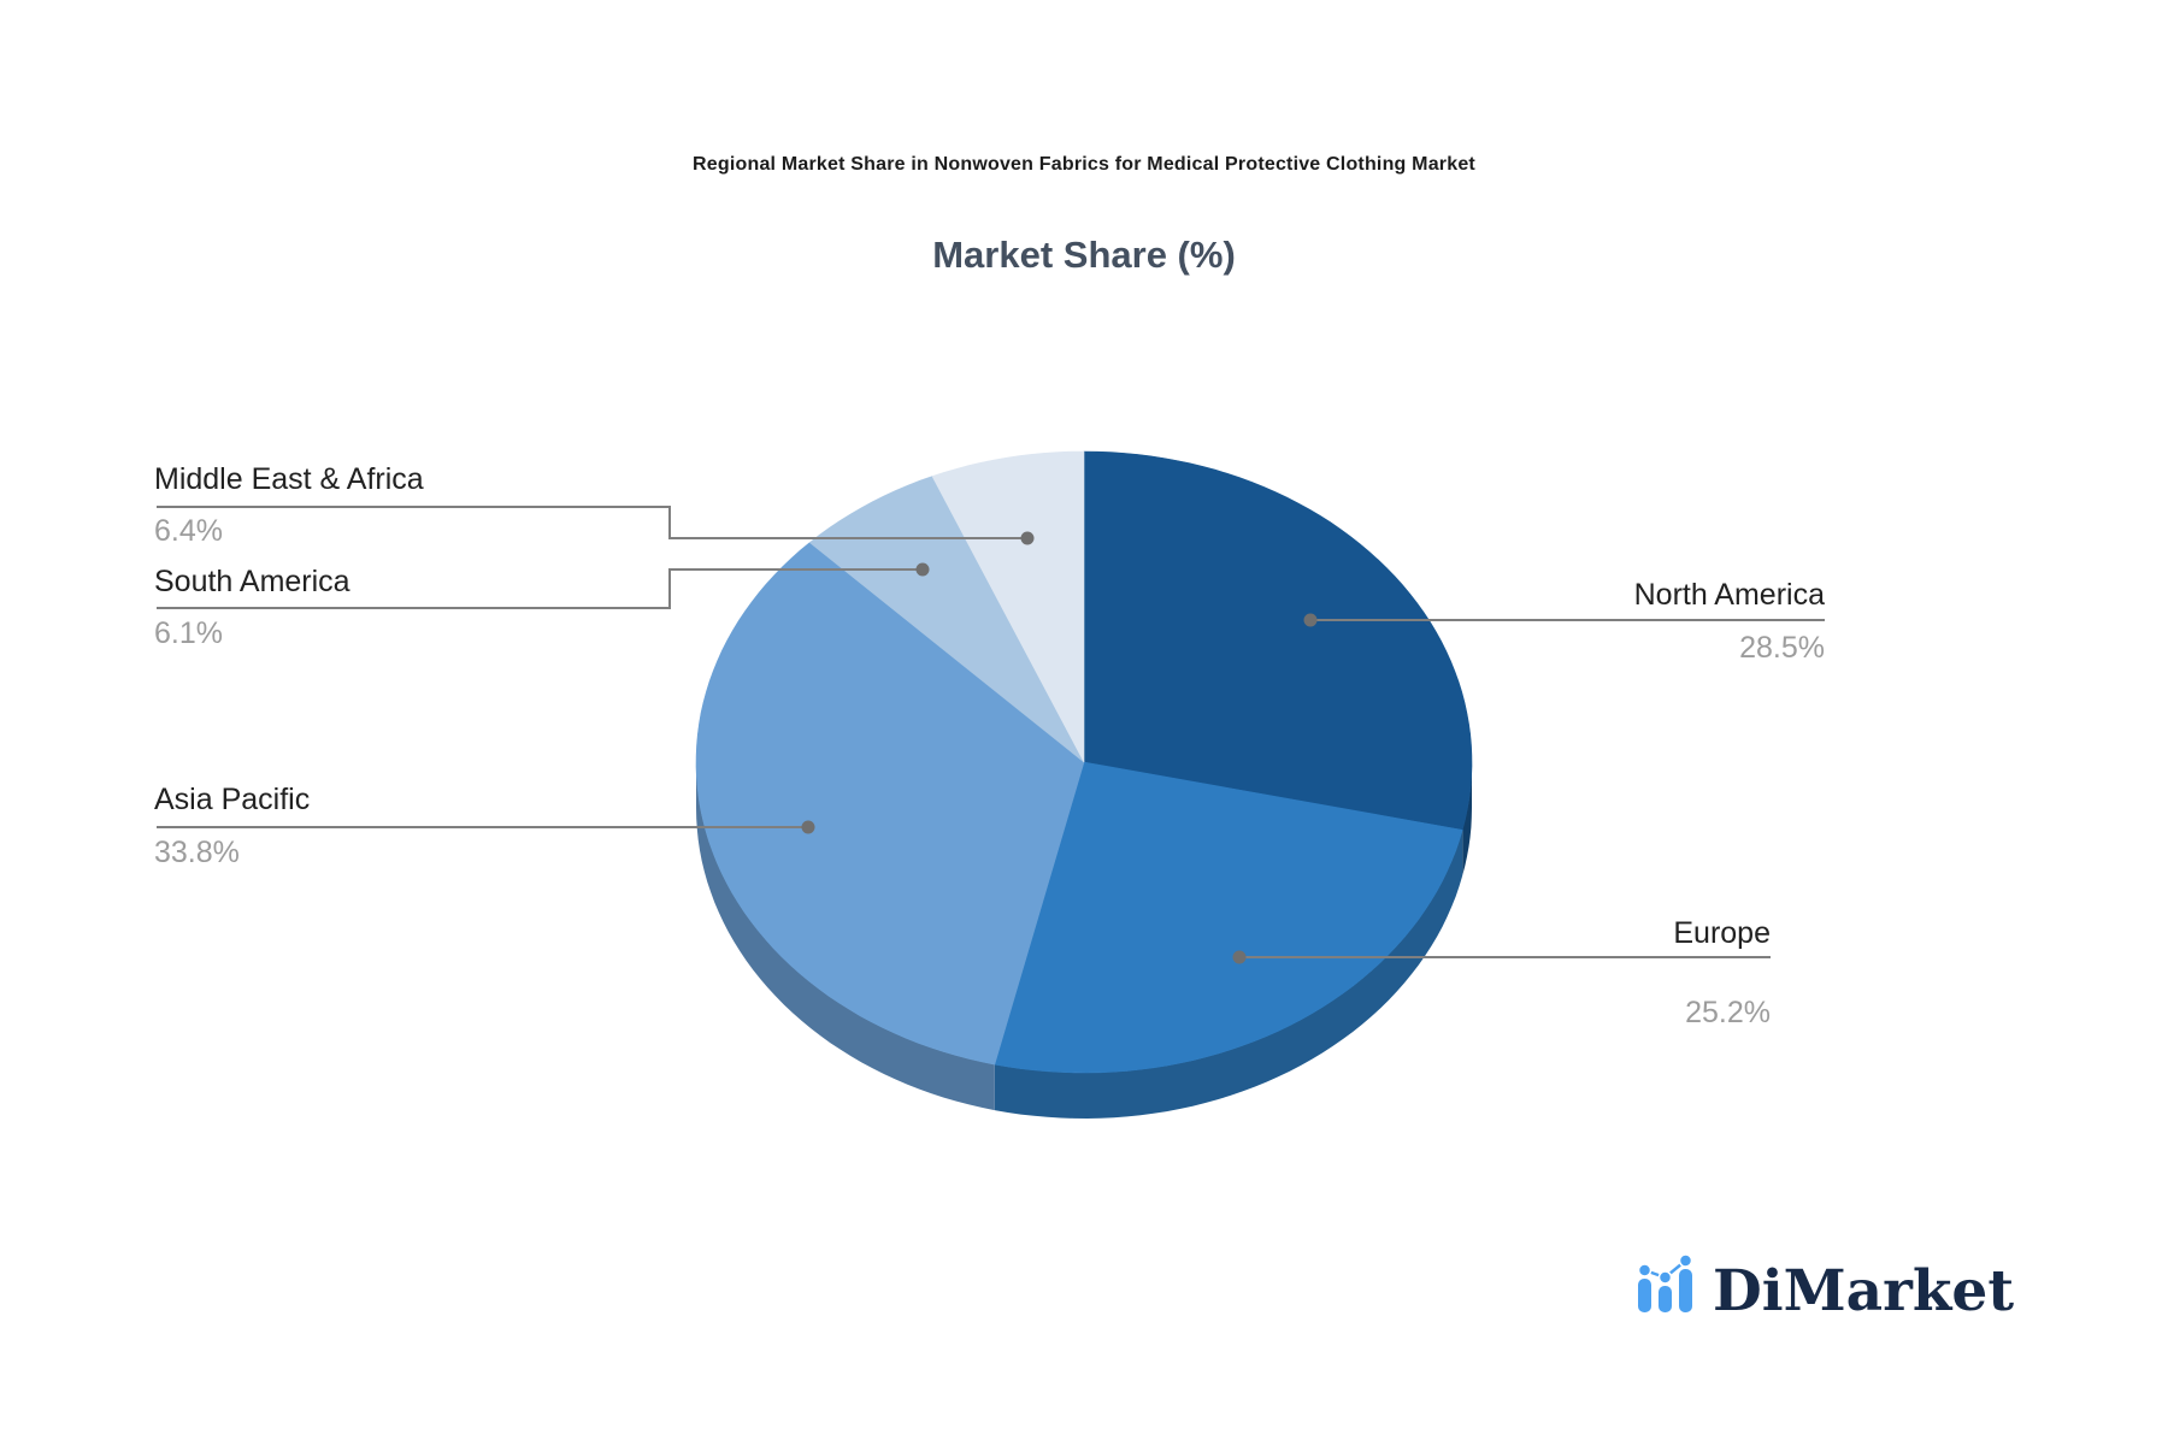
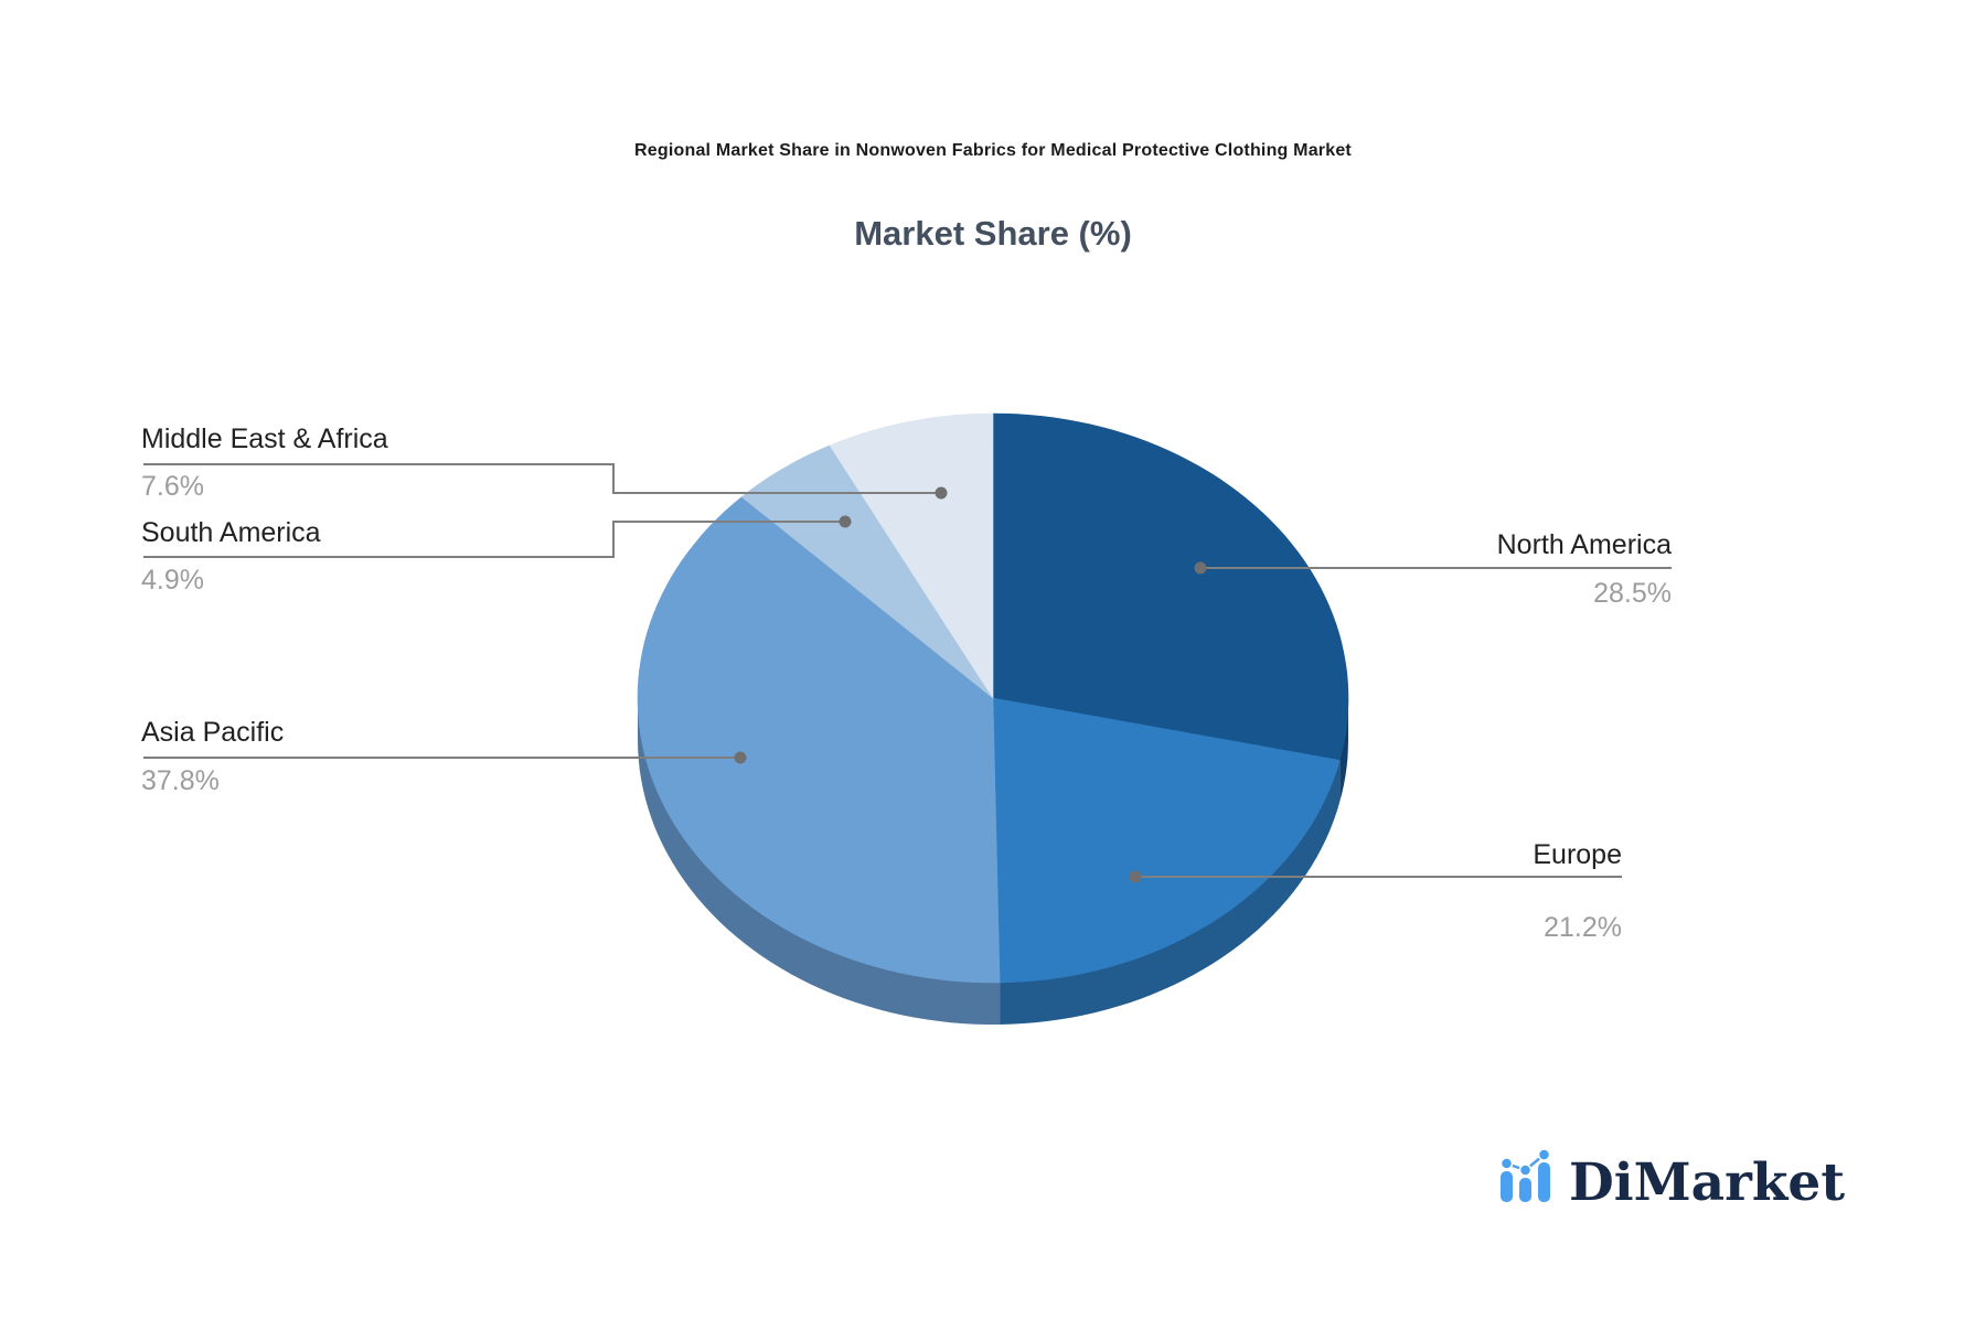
Europe: 25.2% -> 21.2%
Asia Pacific: 33.8% -> 37.8%
South America: 6.1% -> 4.9%
Middle East & Africa: 6.4% -> 7.6%
